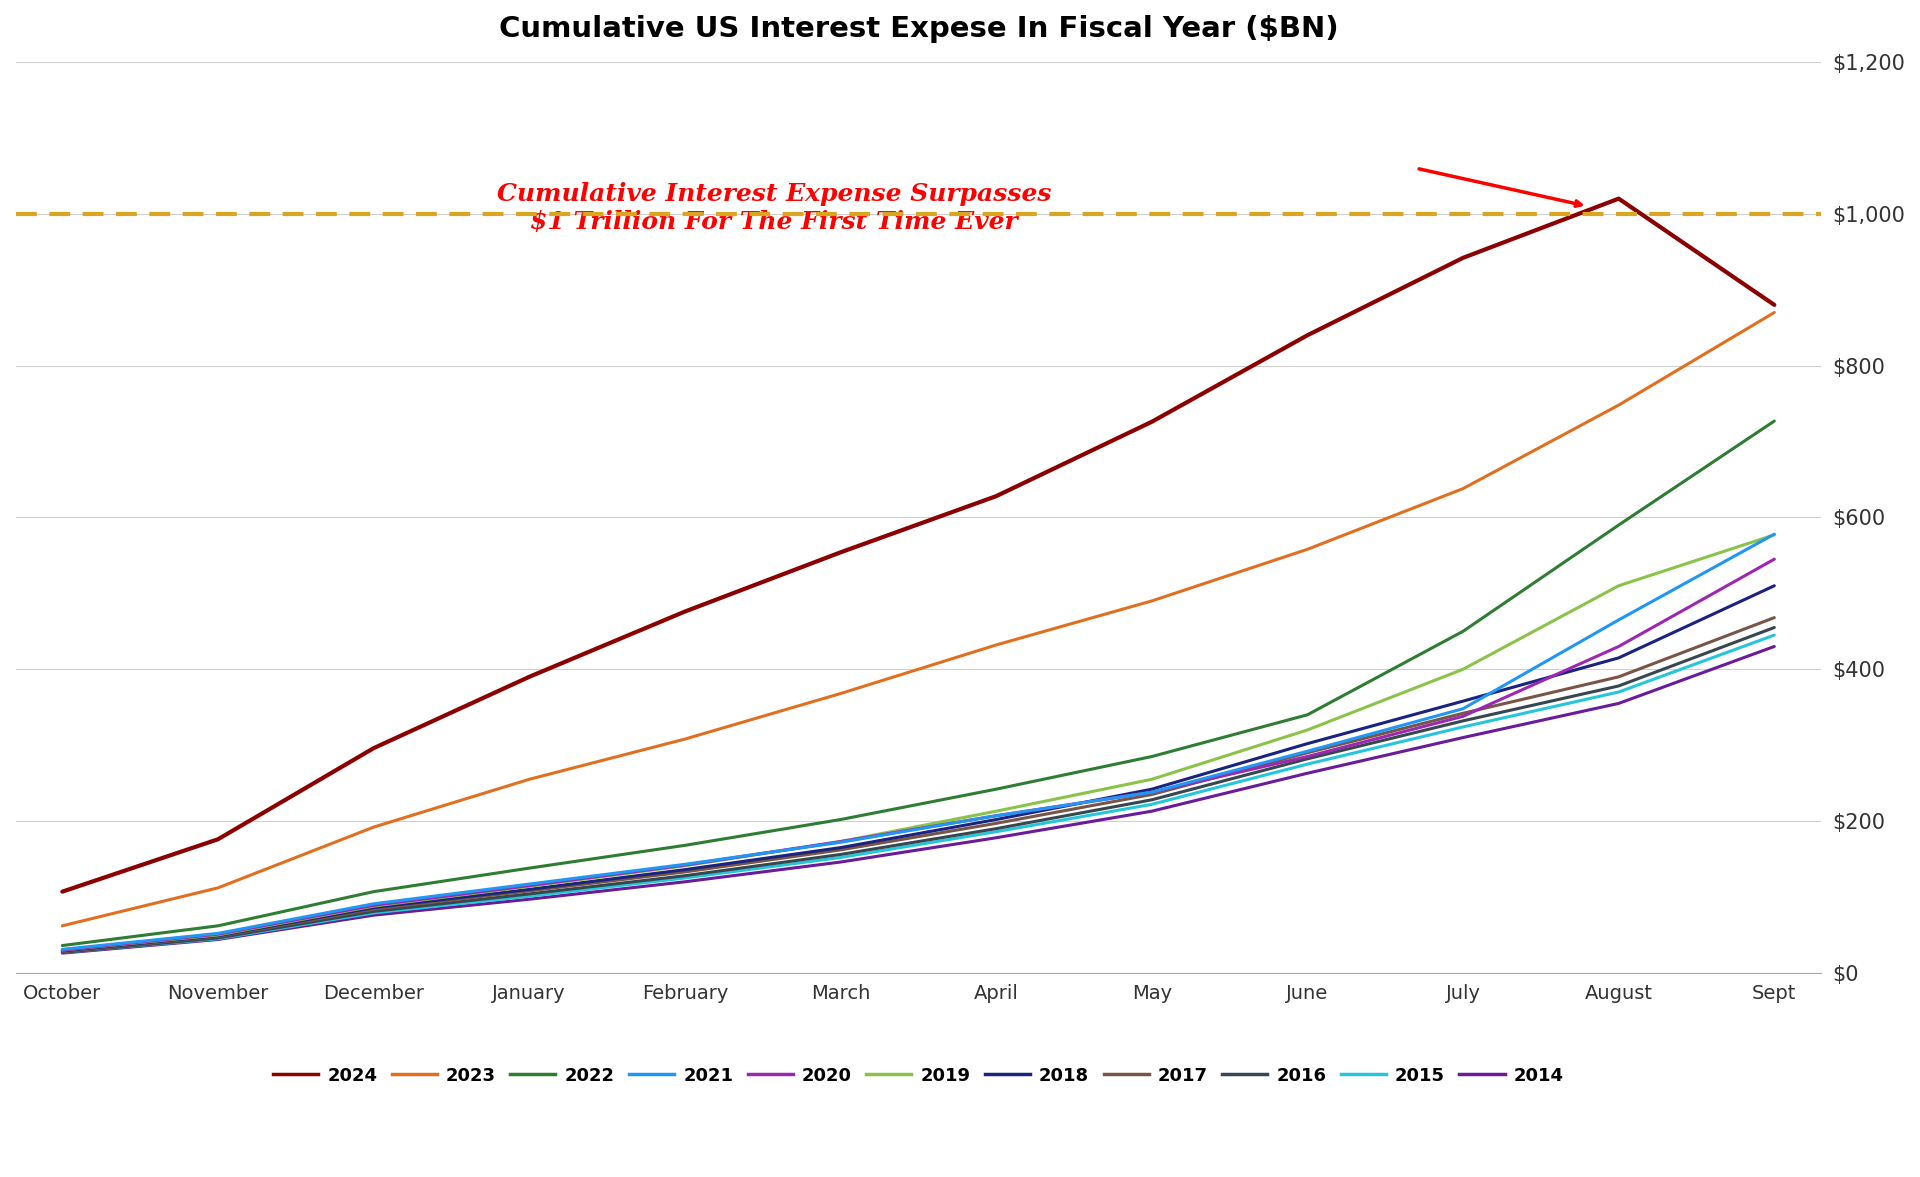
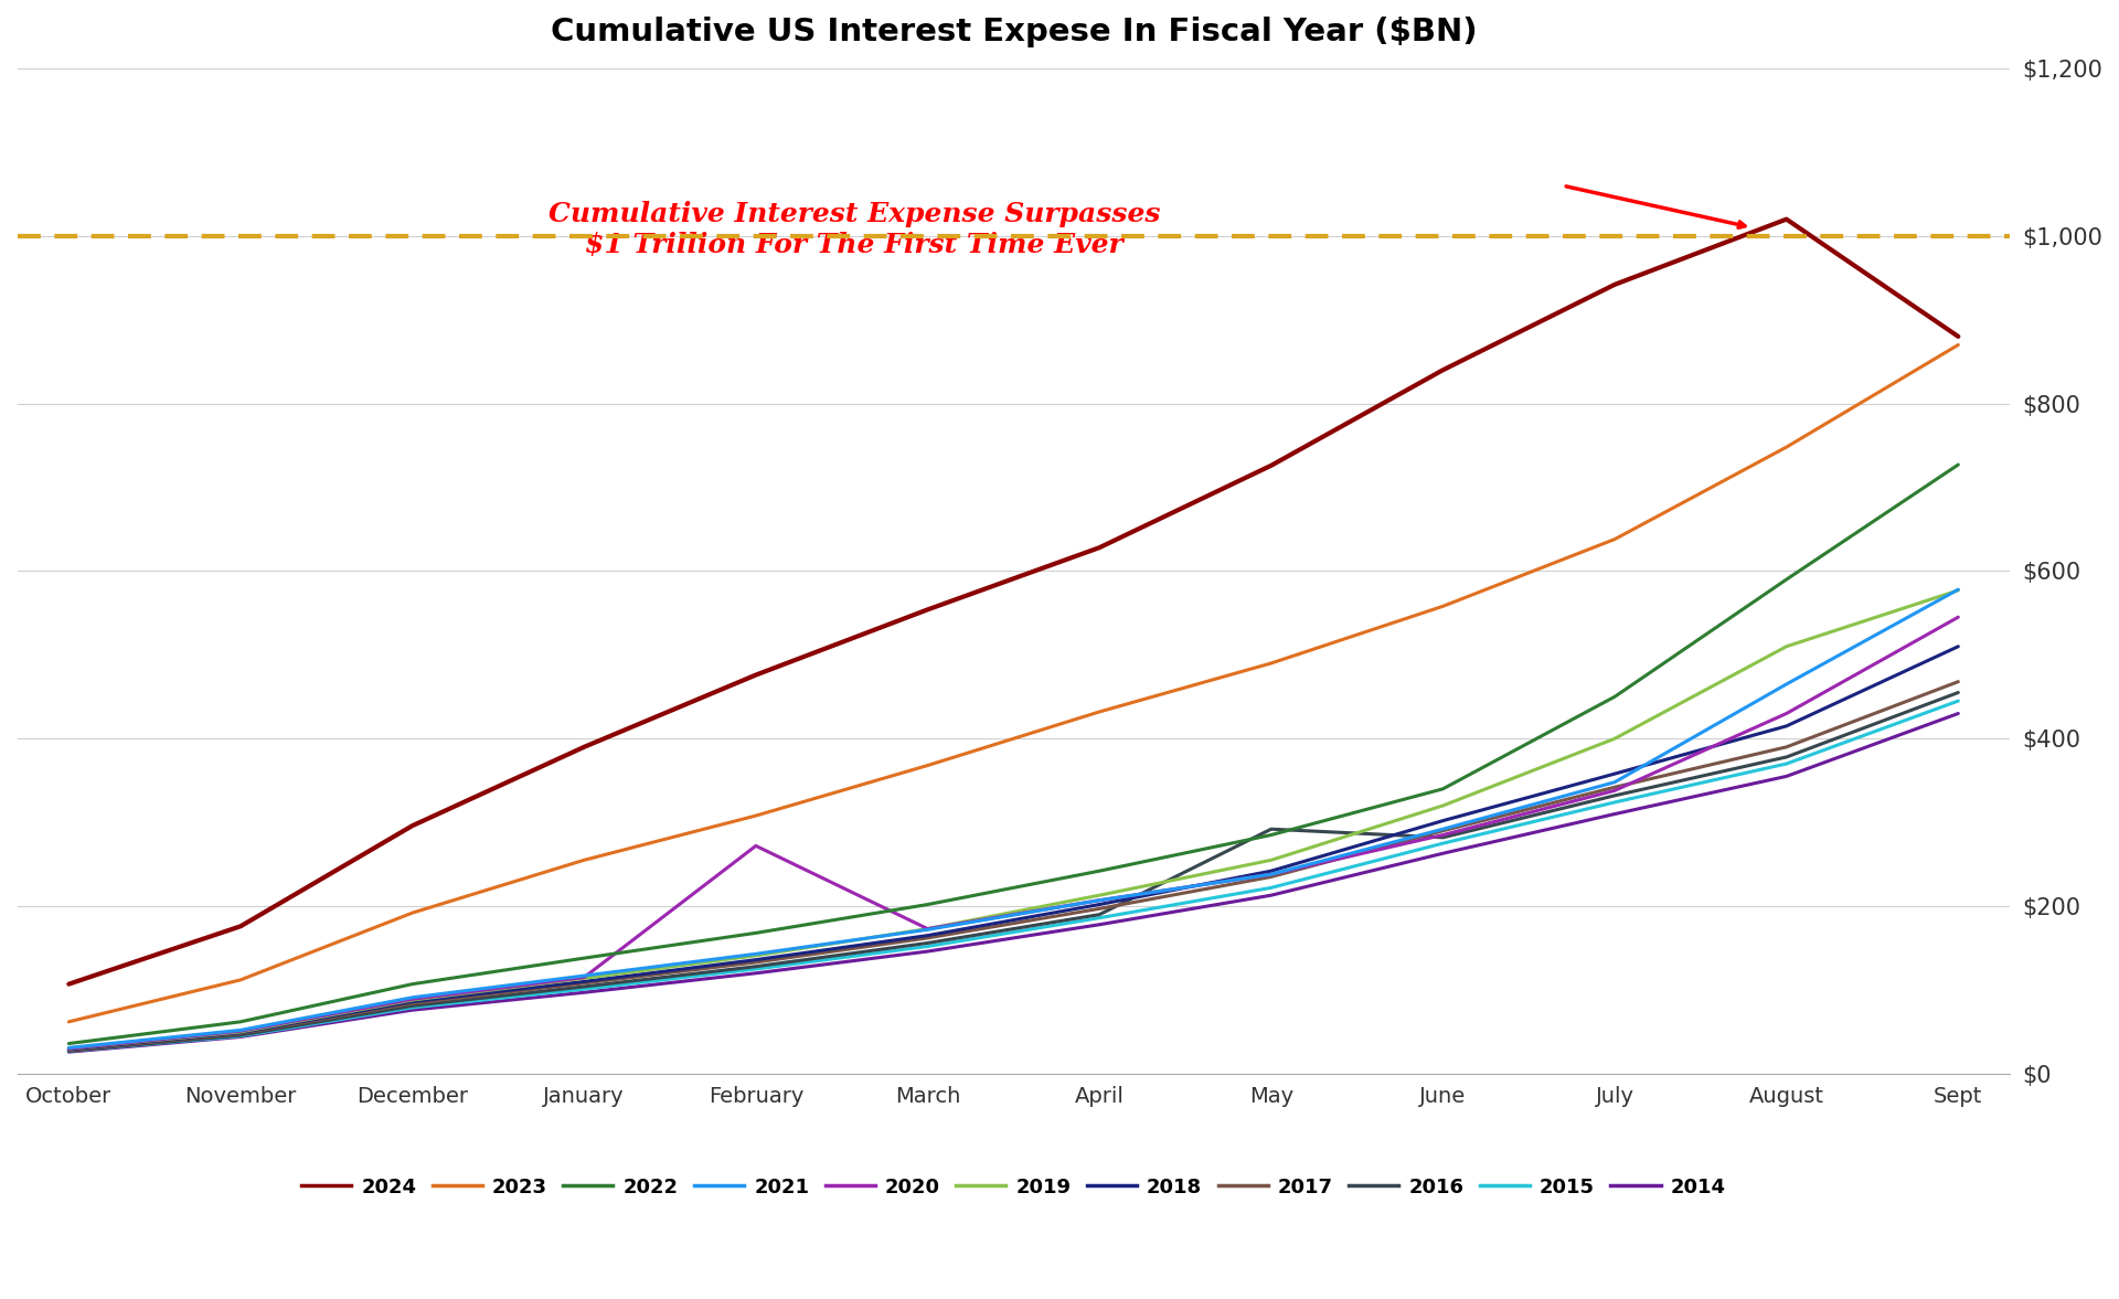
2020/February: $142 -> $272
2016/May: $228 -> $292
